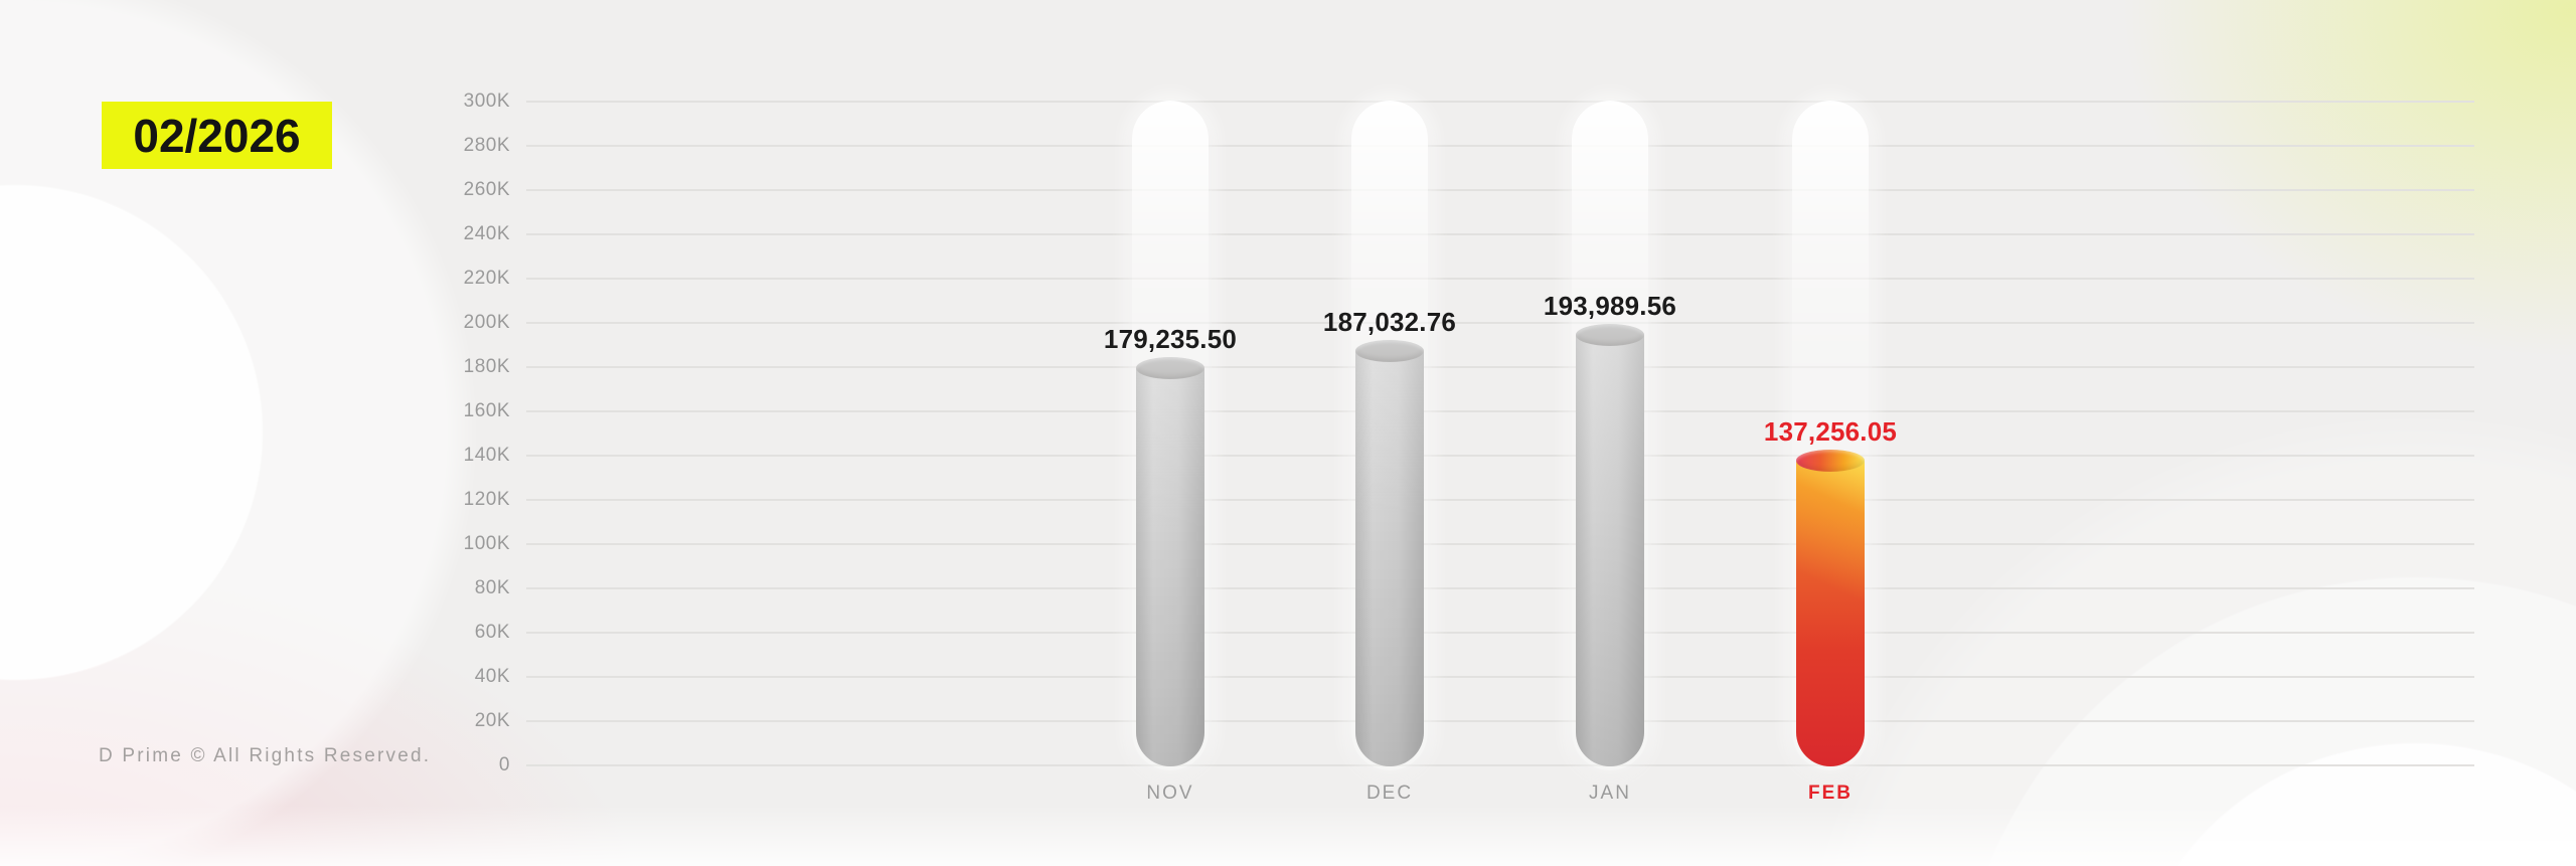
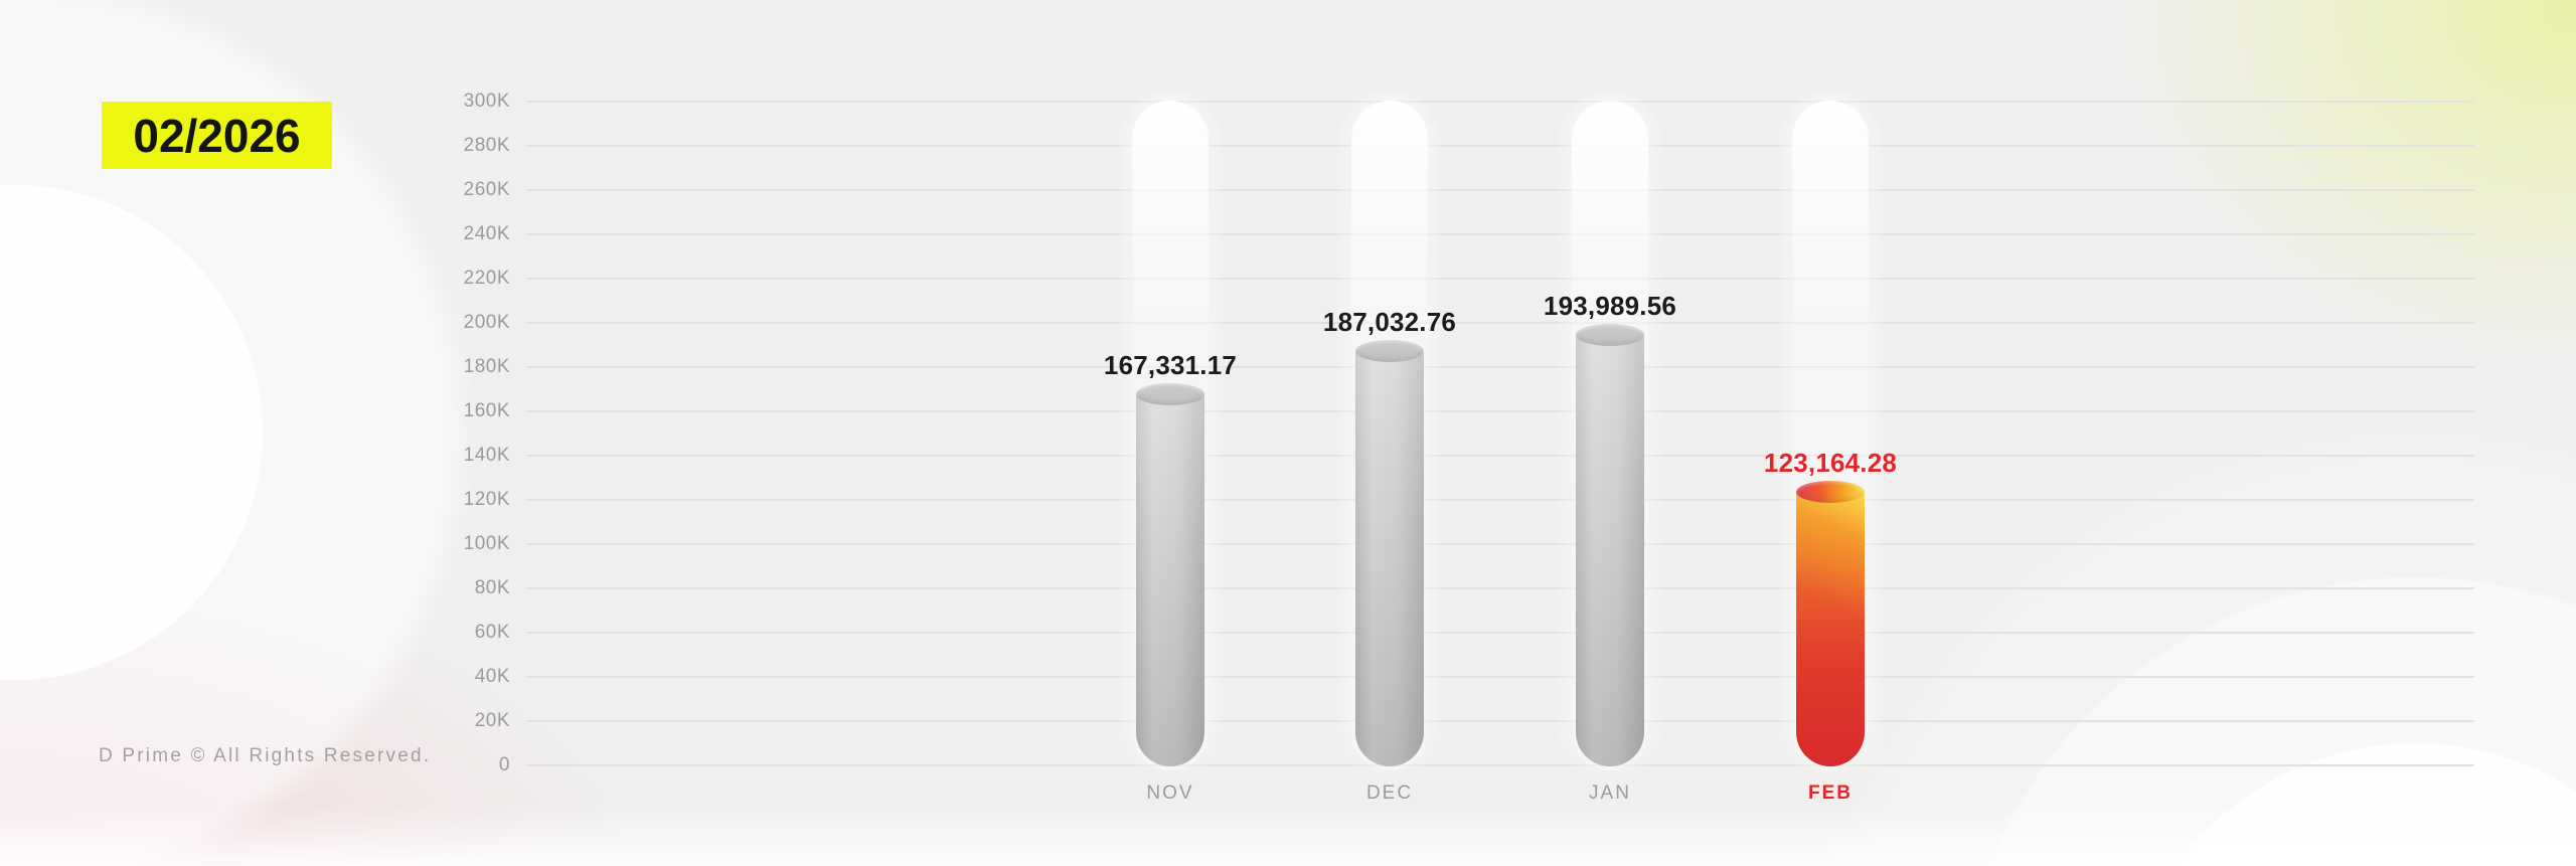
NOV: 179,235.50 -> 167,331.17
FEB: 137,256.05 -> 123,164.28
